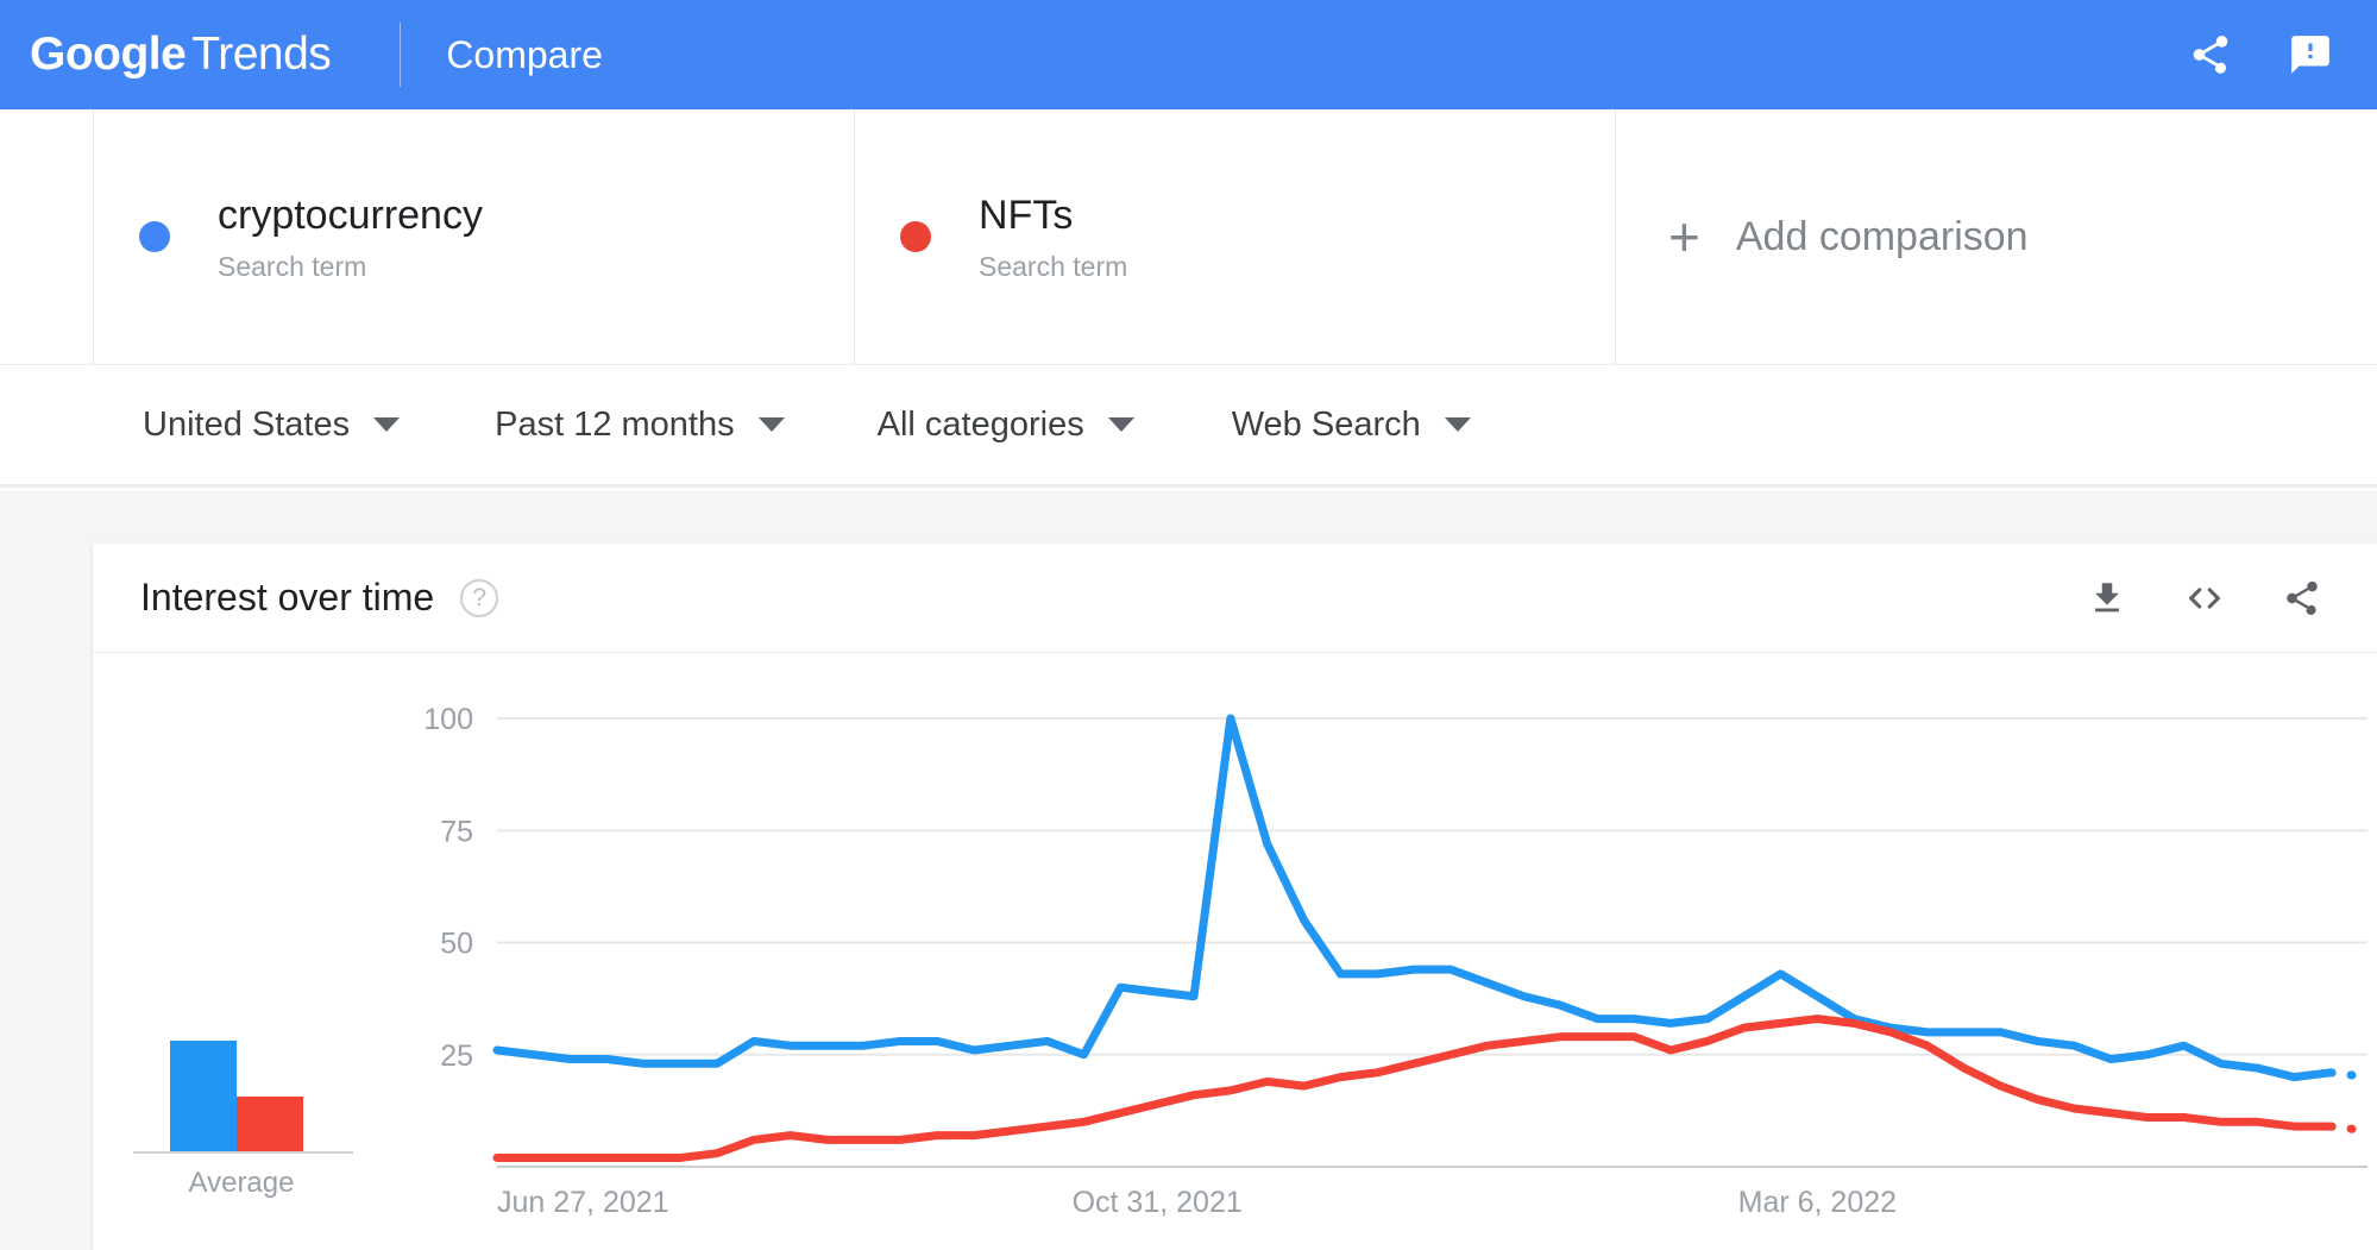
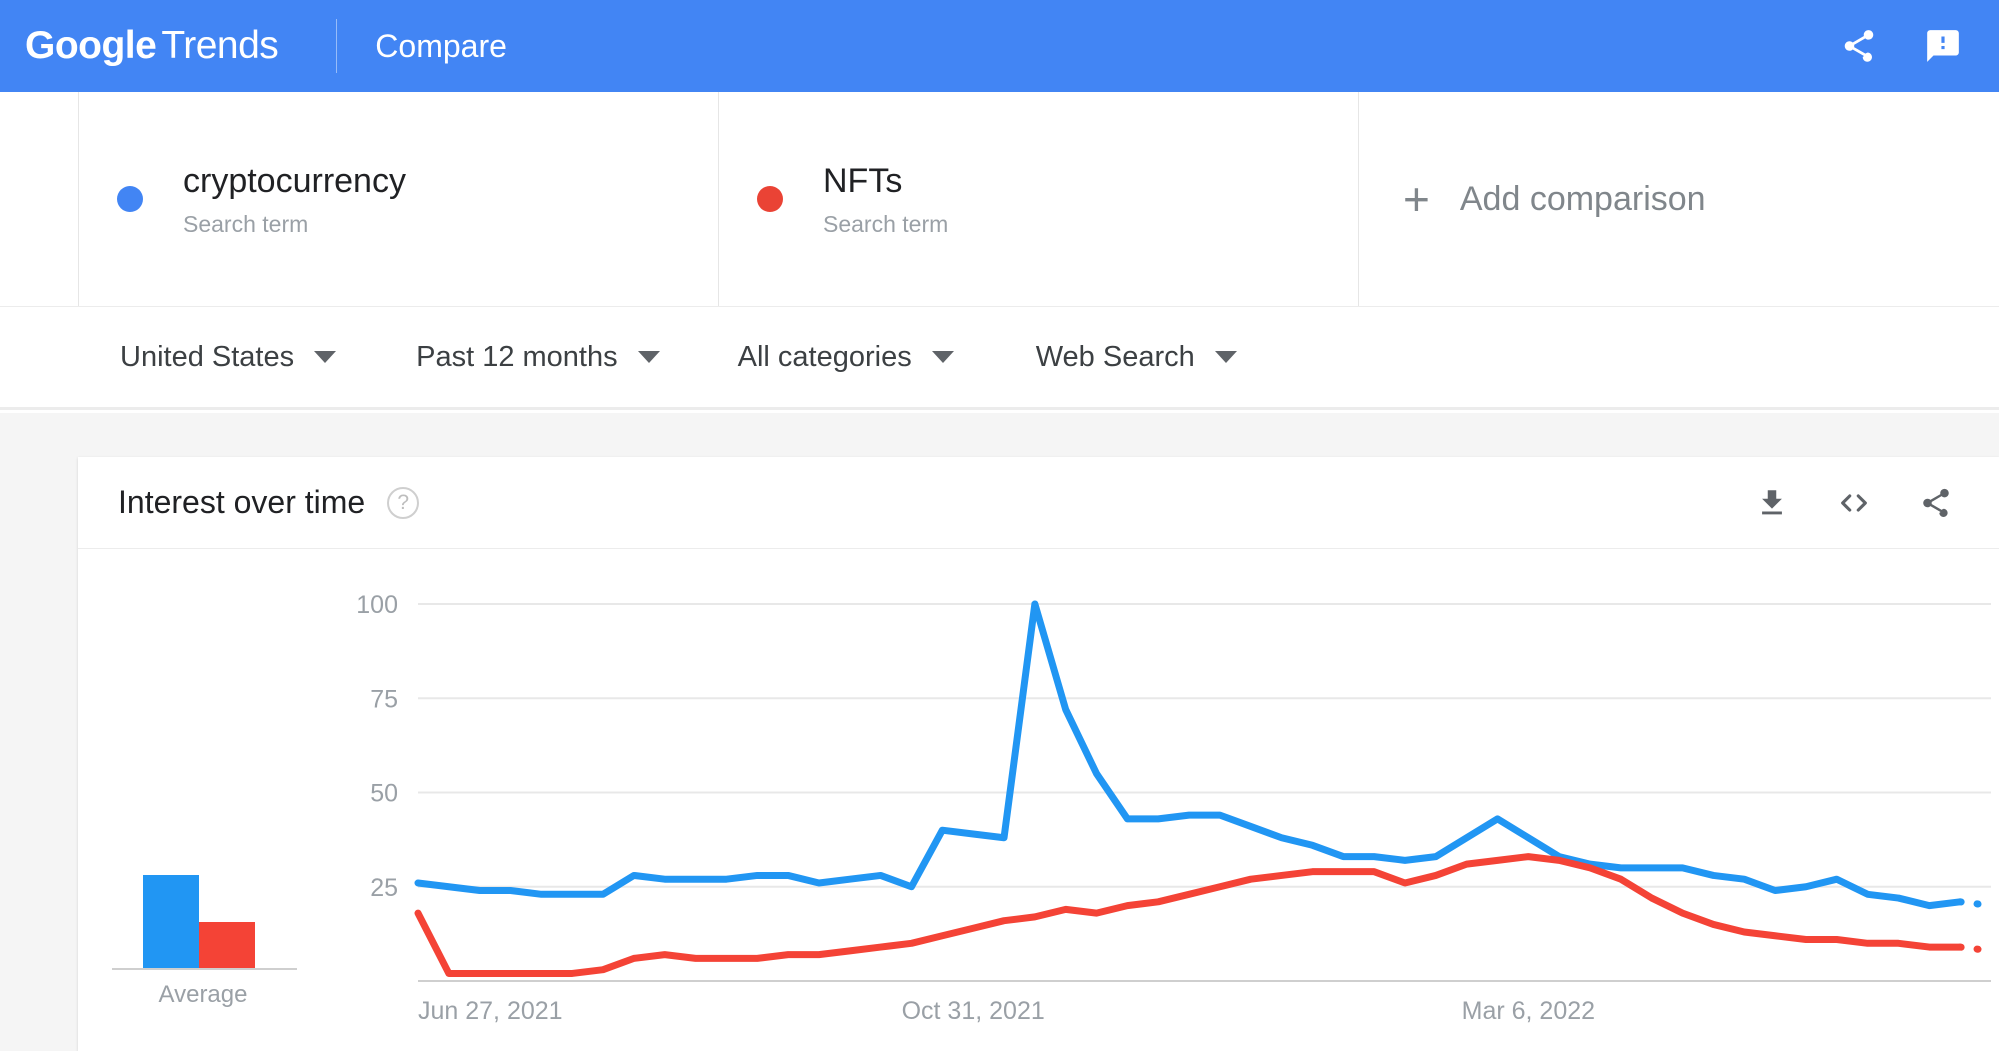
NFTs/Jun 27, 2021: 2 -> 18
